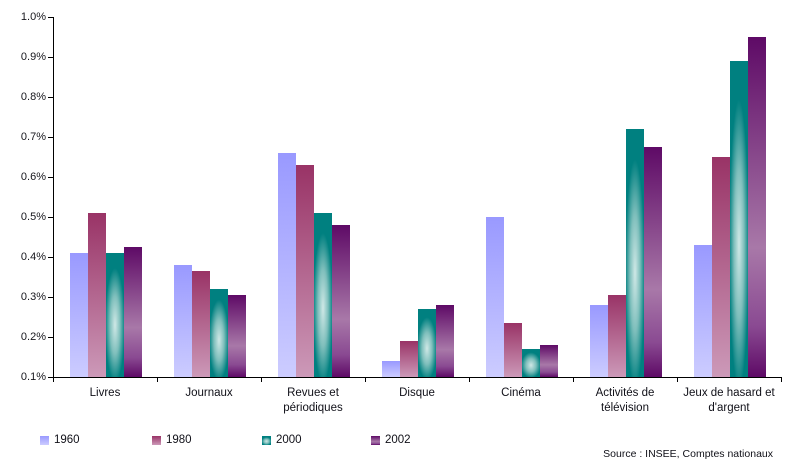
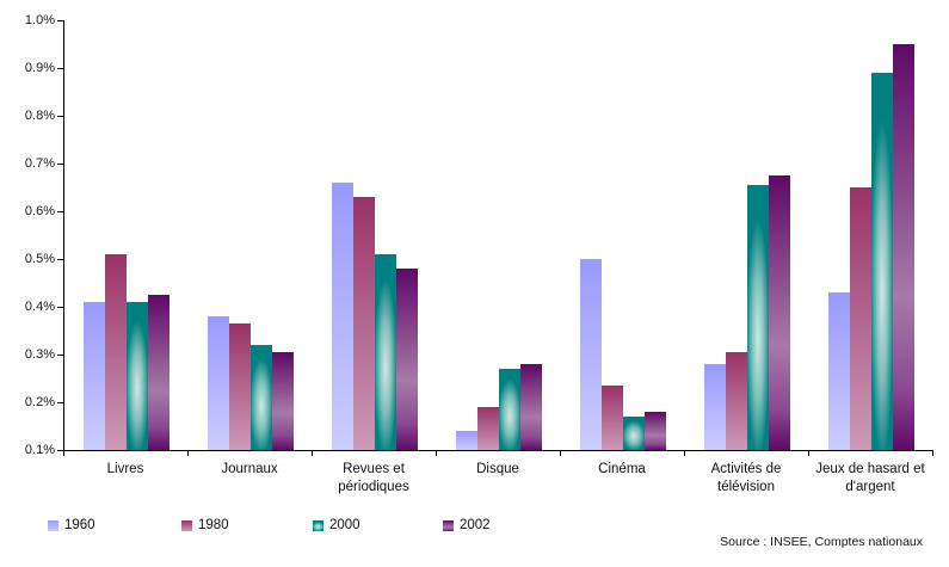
2000/Activités de télévision: 0.72% -> 0.66%
